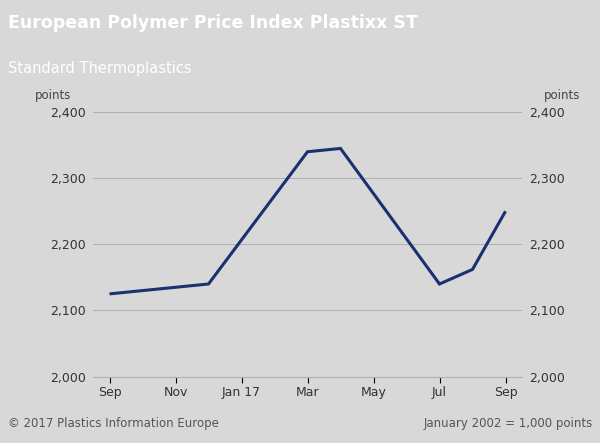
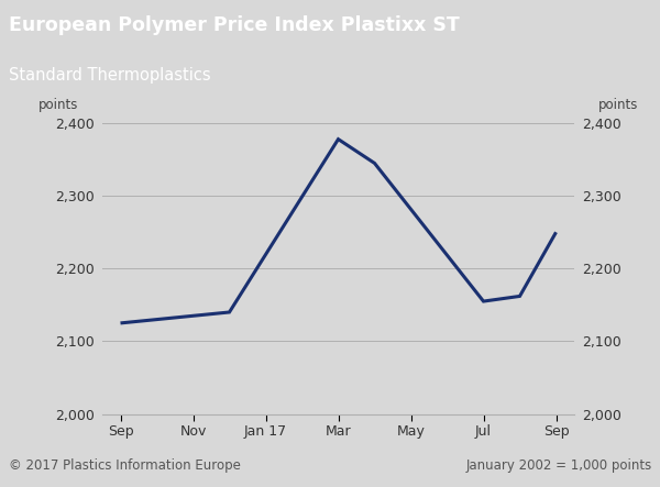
Mar: 2,340 -> 2,378
Jul: 2,140 -> 2,155
